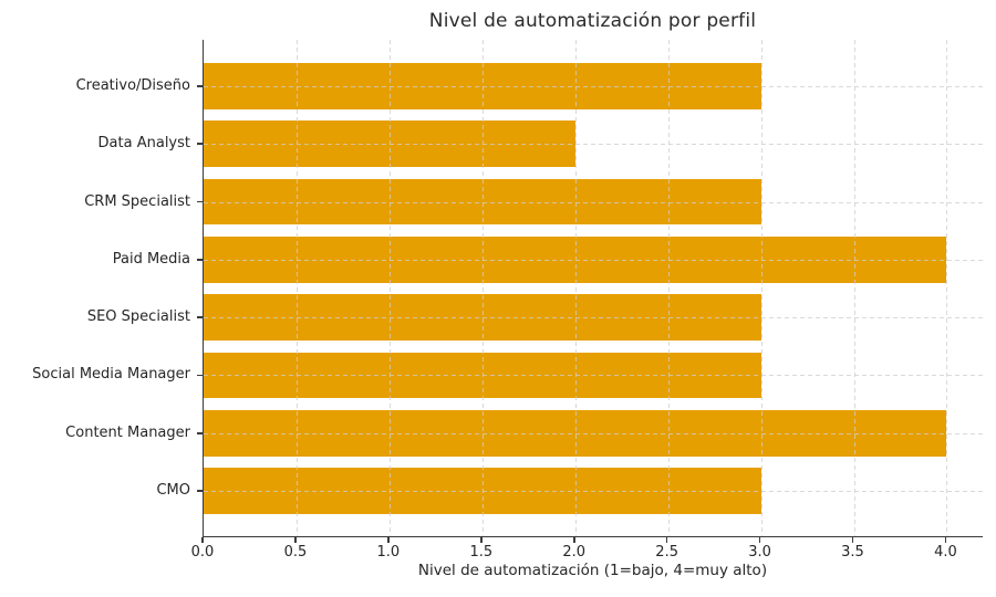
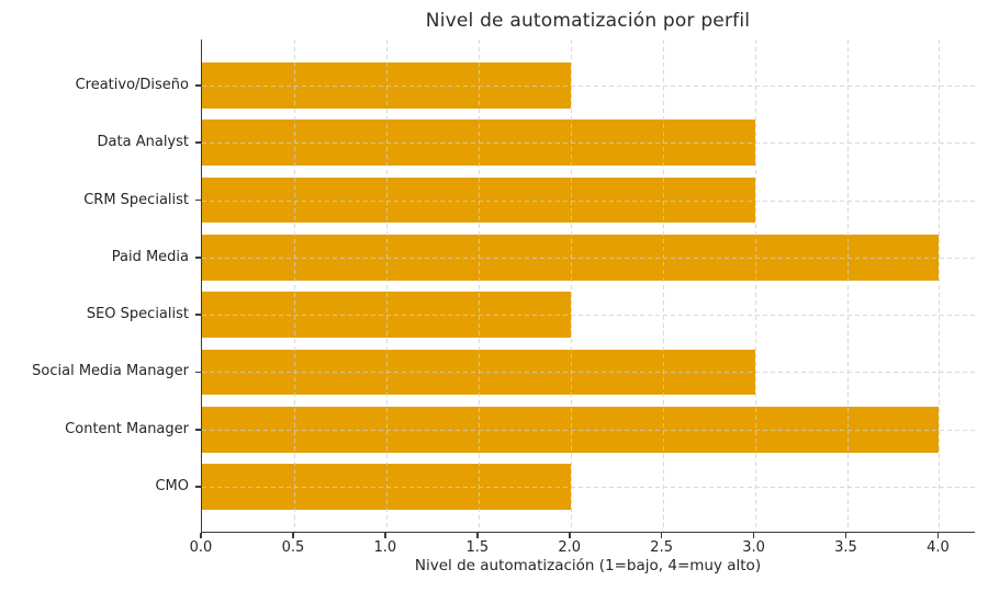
Creativo/Diseño: 3 -> 2
Data Analyst: 2 -> 3
SEO Specialist: 3 -> 2
CMO: 3 -> 2
